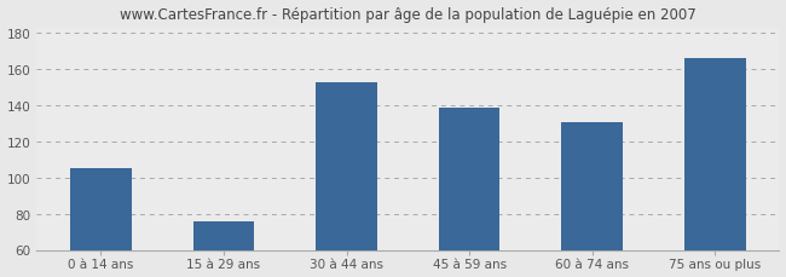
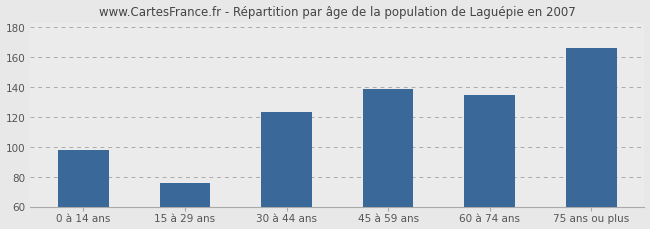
0 à 14 ans: 105 -> 98
30 à 44 ans: 153 -> 123
60 à 74 ans: 131 -> 135
